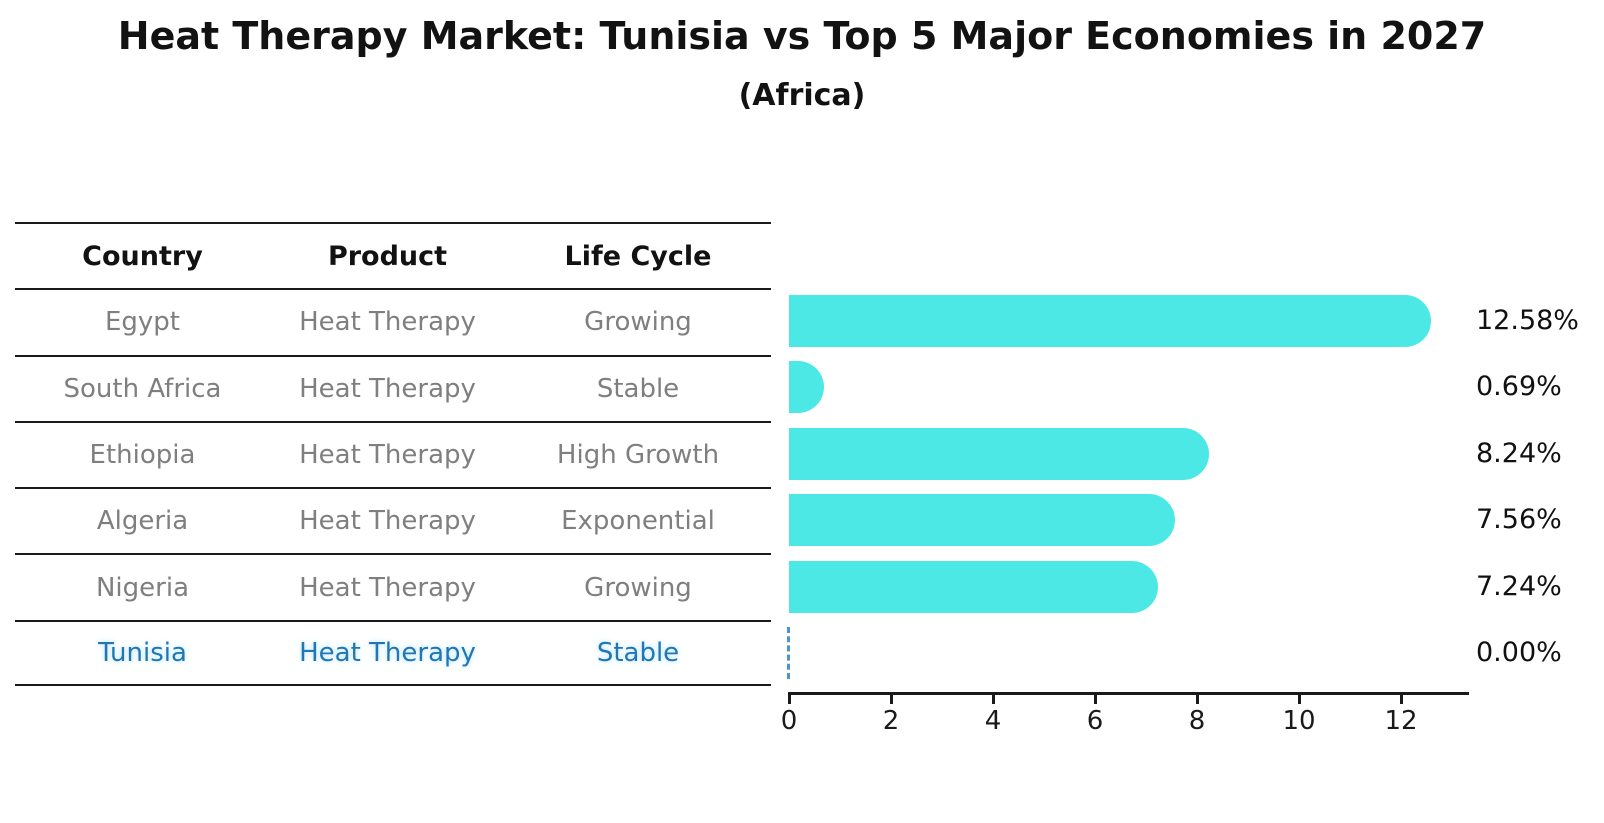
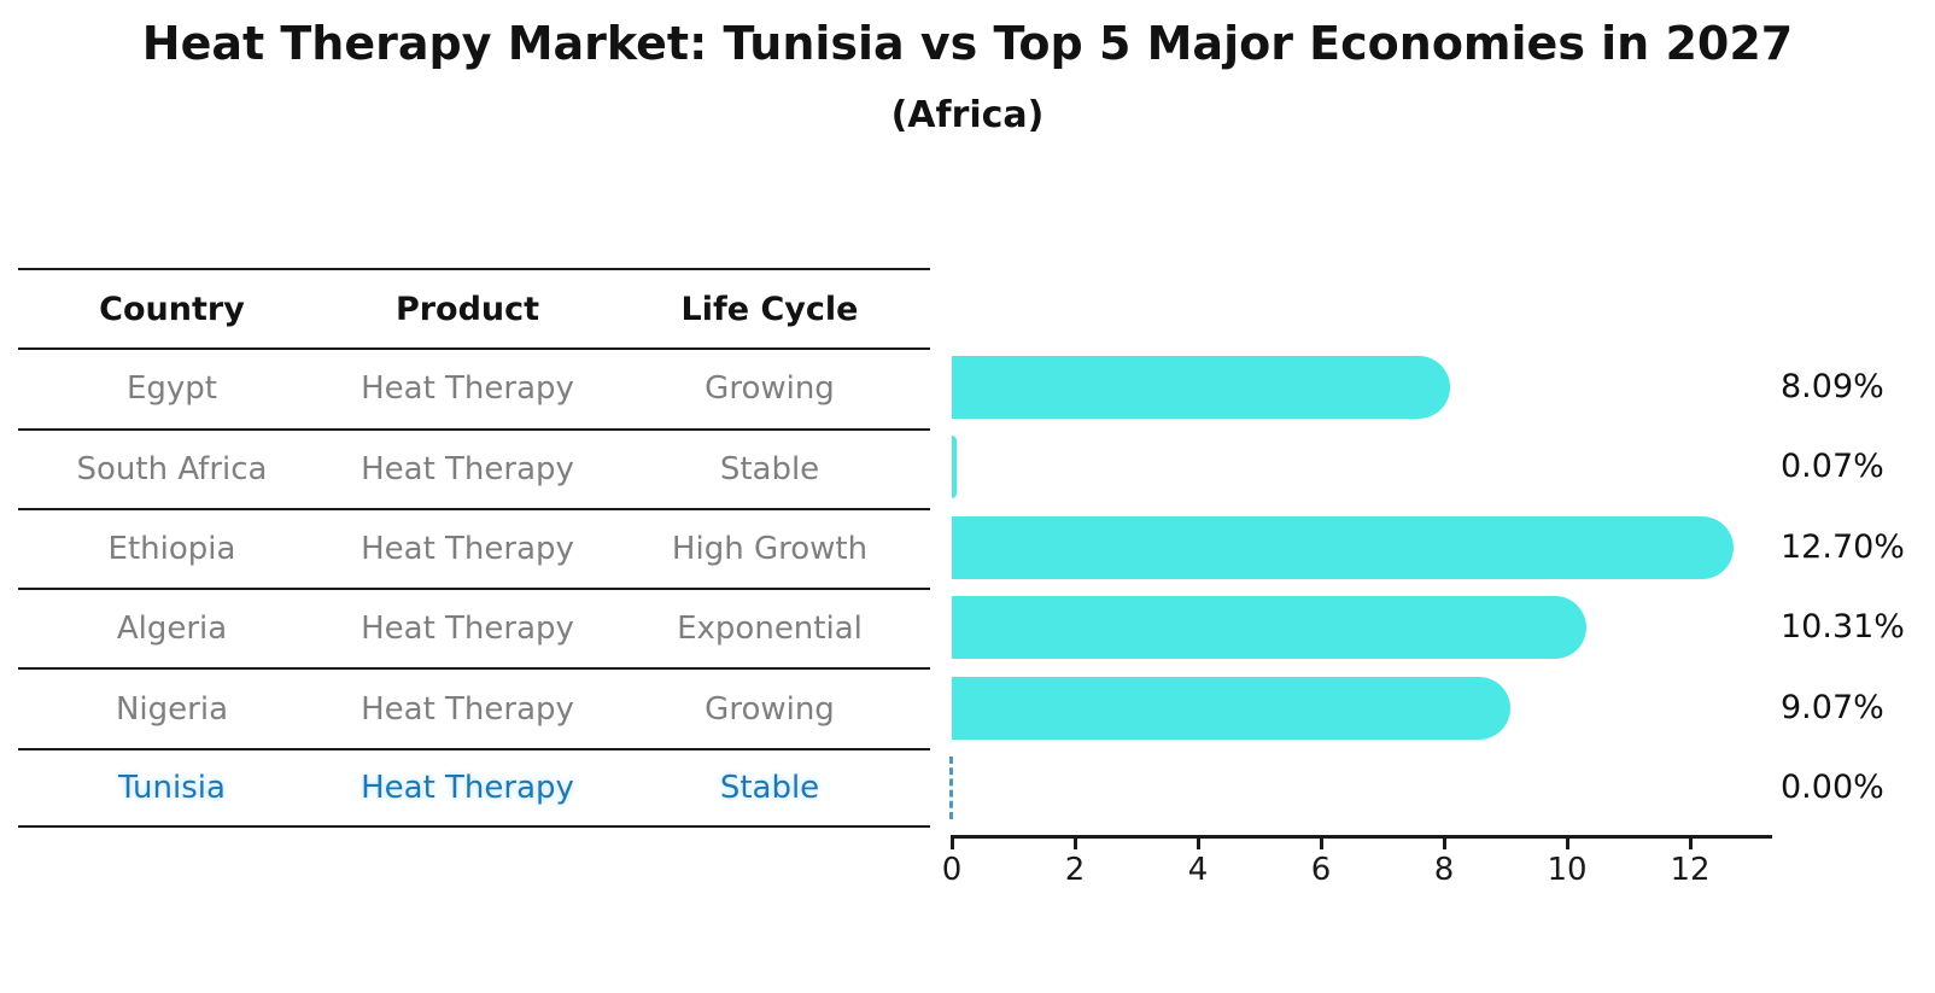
Egypt: 12.58% -> 8.09%
South Africa: 0.69% -> 0.07%
Ethiopia: 8.24% -> 12.70%
Algeria: 7.56% -> 10.31%
Nigeria: 7.24% -> 9.07%
